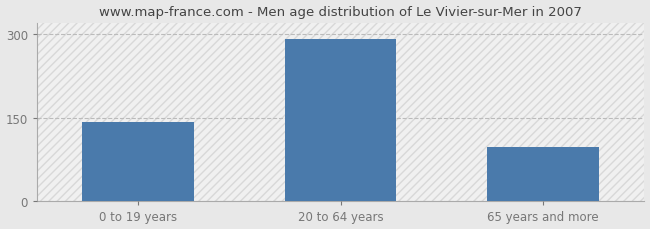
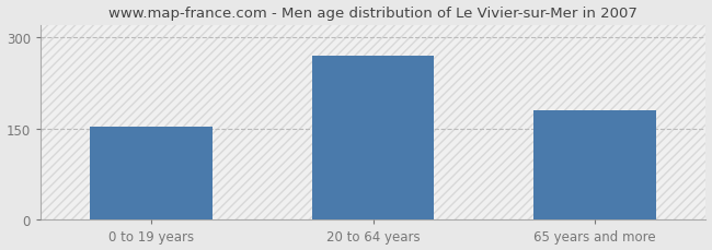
0 to 19 years: 143 -> 154
20 to 64 years: 291 -> 270
65 years and more: 98 -> 180
